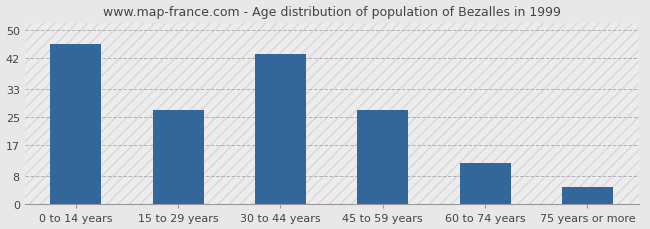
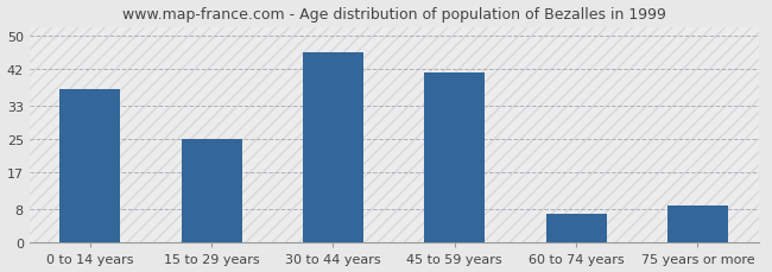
0 to 14 years: 46 -> 37
15 to 29 years: 27 -> 25
30 to 44 years: 43 -> 46
45 to 59 years: 27 -> 41
60 to 74 years: 12 -> 7
75 years or more: 5 -> 9
